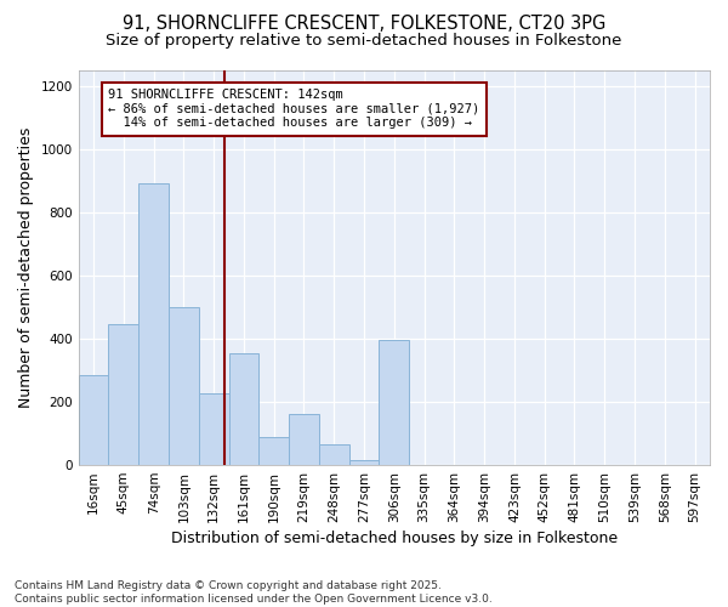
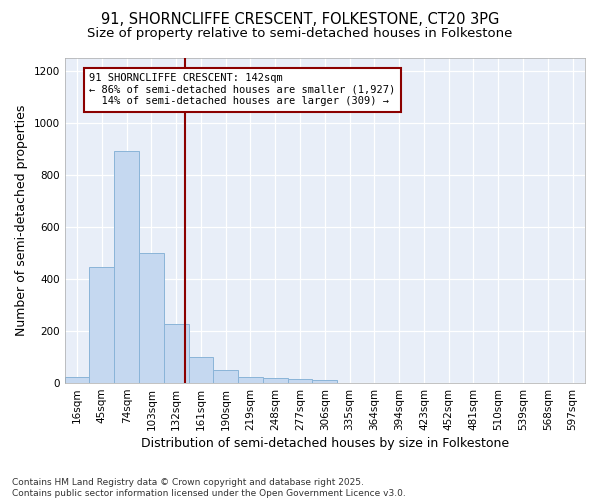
16sqm: 285 -> 25
161sqm: 355 -> 100
190sqm: 90 -> 50
219sqm: 160 -> 25
248sqm: 65 -> 20
306sqm: 395 -> 10
